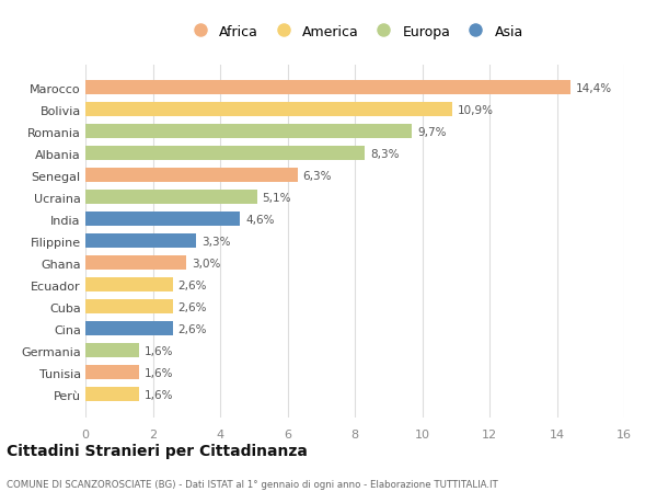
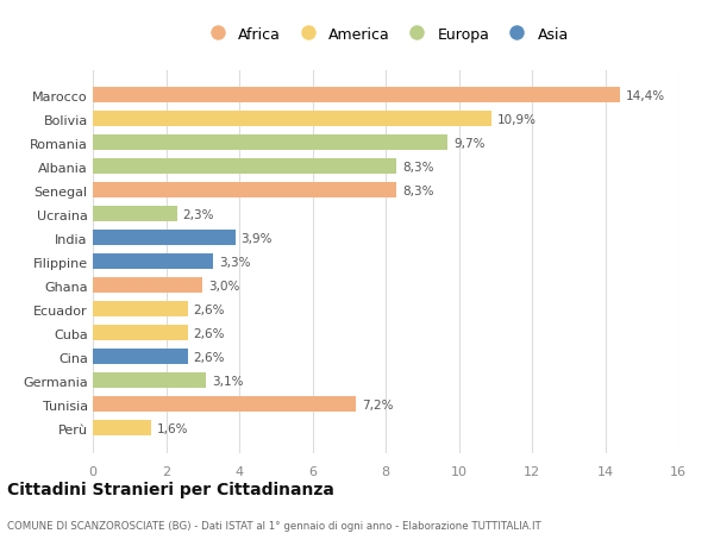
Senegal: 6,3% -> 8,3%
Ucraina: 5,1% -> 2,3%
India: 4,6% -> 3,9%
Germania: 1,6% -> 3,1%
Tunisia: 1,6% -> 7,2%
